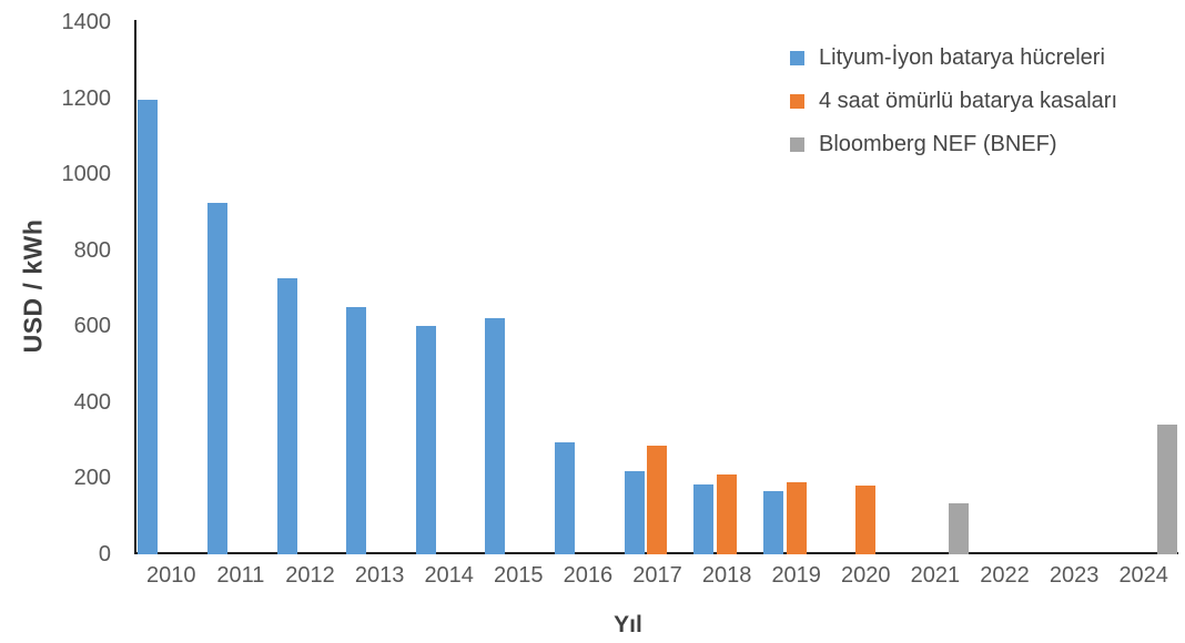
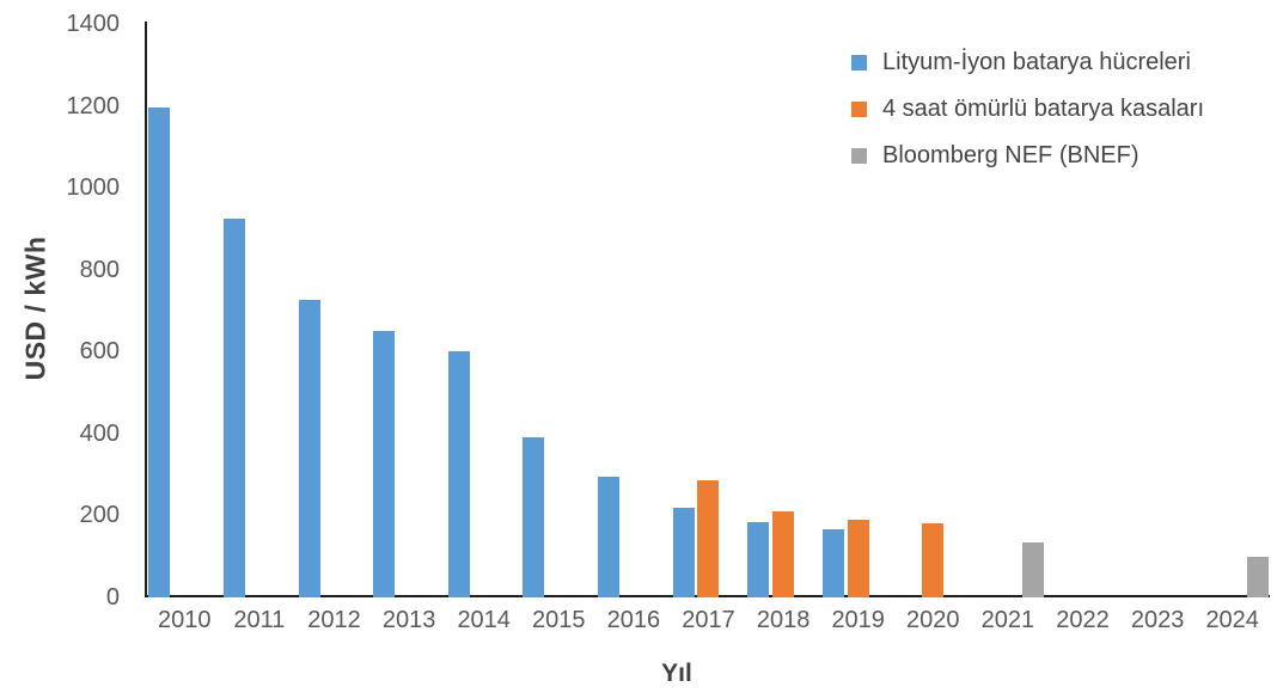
Lityum-İyon batarya hücreleri/2015: 620 -> 390
Bloomberg NEF (BNEF)/2024: 340 -> 100
